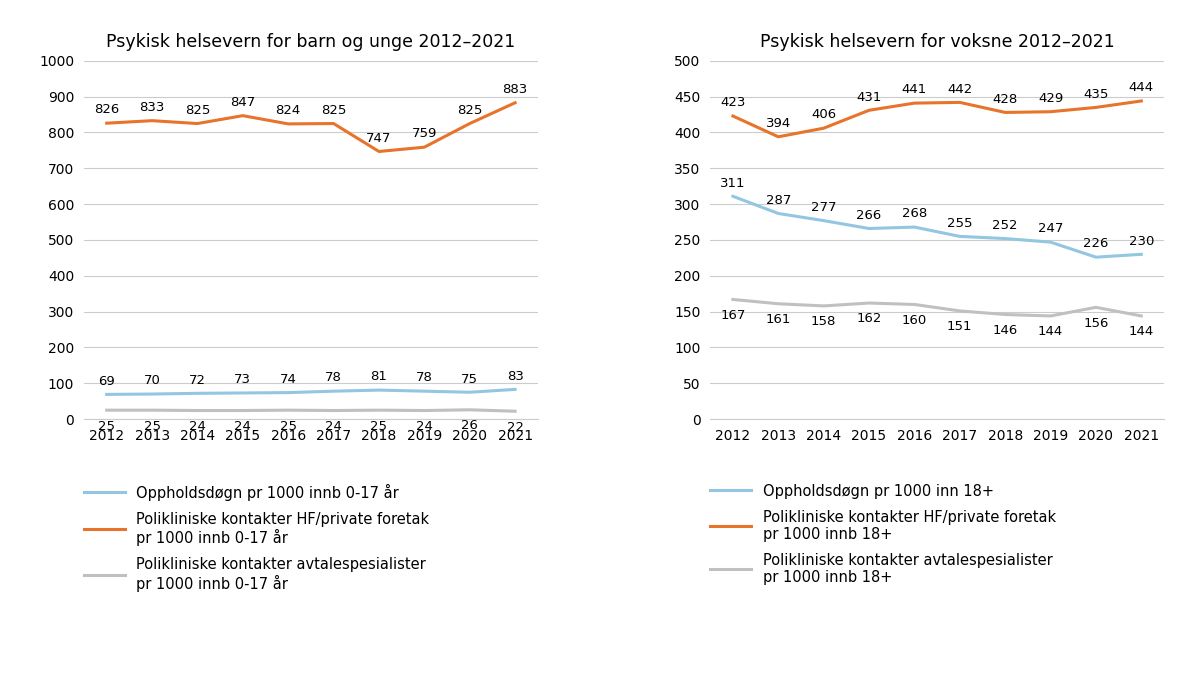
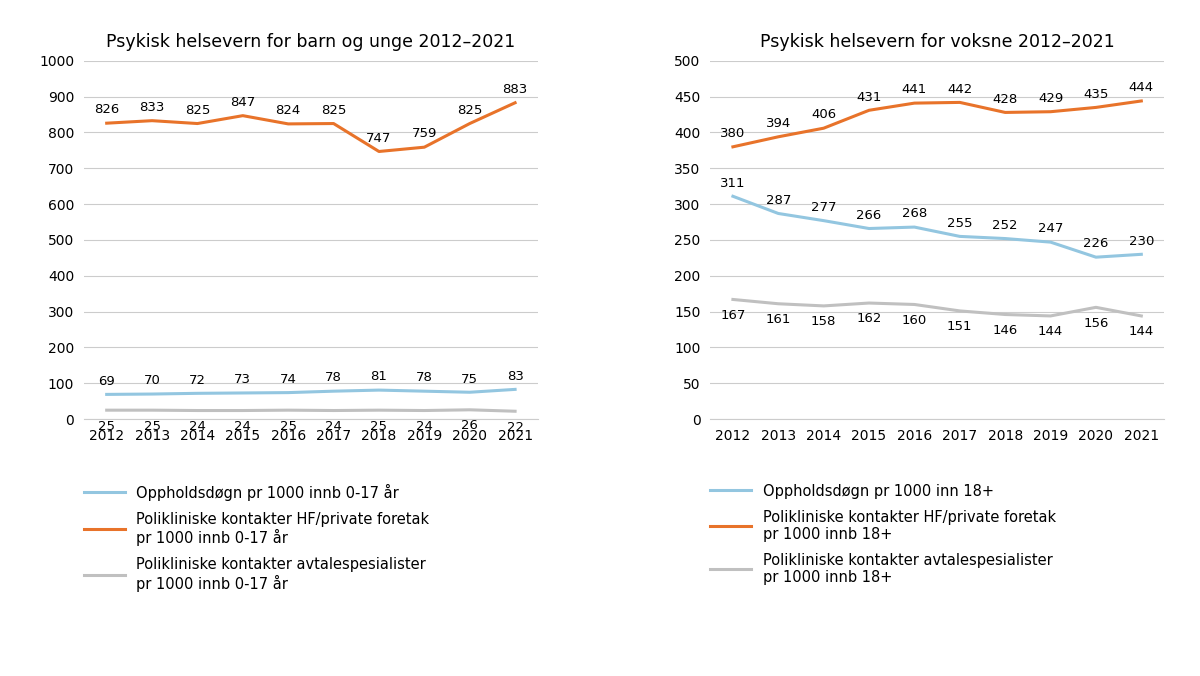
Psykisk helsevern for voksne 2012–2021/Polikliniske kontakter HF/private foretak pr 1000 innb 18+/2012: 423 -> 380
